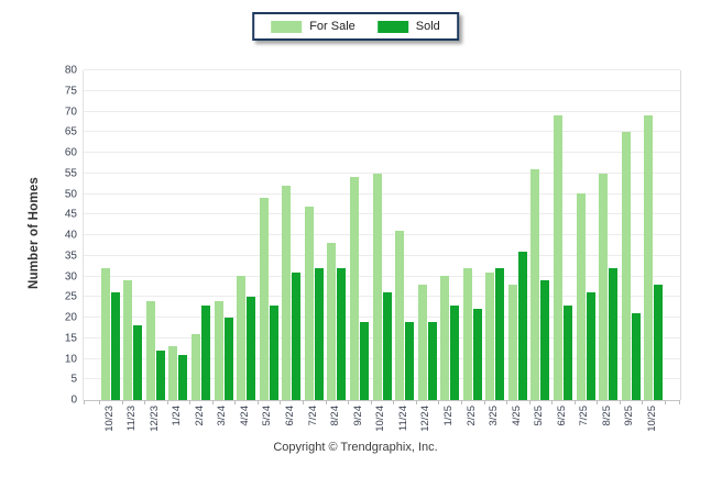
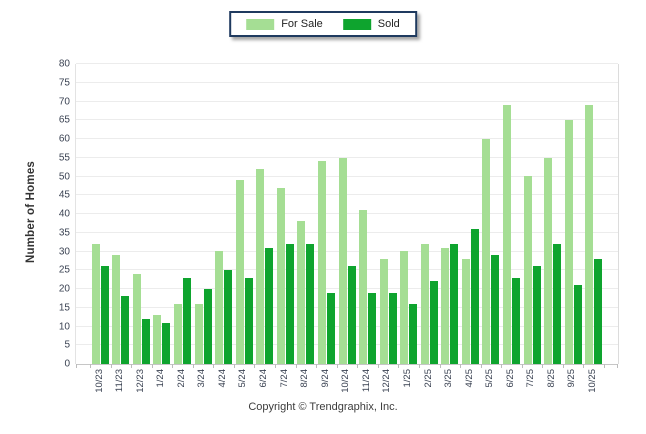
For Sale/3/24: 24 -> 16
Sold/1/25: 23 -> 16
For Sale/5/25: 56 -> 60
